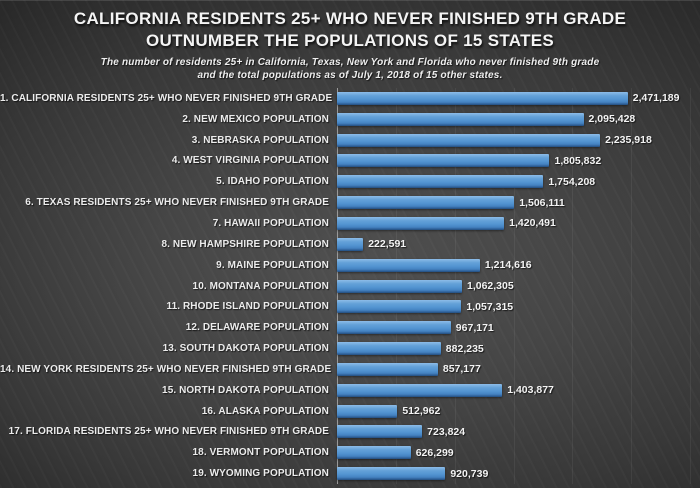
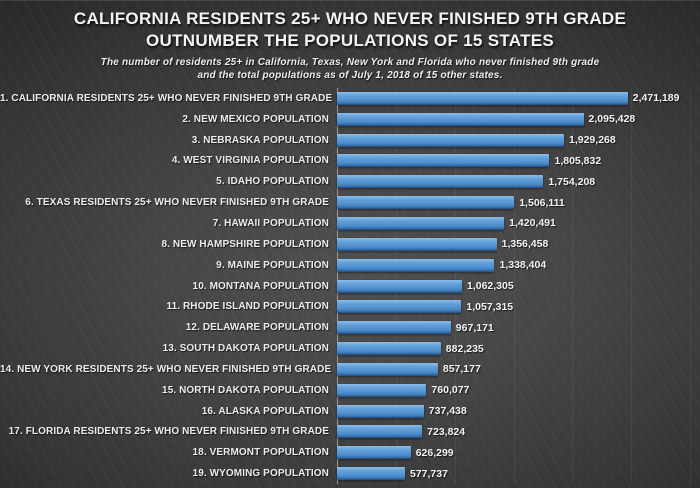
3. NEBRASKA POPULATION: 2,235,918 -> 1,929,268
8. NEW HAMPSHIRE POPULATION: 222,591 -> 1,356,458
9. MAINE POPULATION: 1,214,616 -> 1,338,404
15. NORTH DAKOTA POPULATION: 1,403,877 -> 760,077
16. ALASKA POPULATION: 512,962 -> 737,438
19. WYOMING POPULATION: 920,739 -> 577,737
